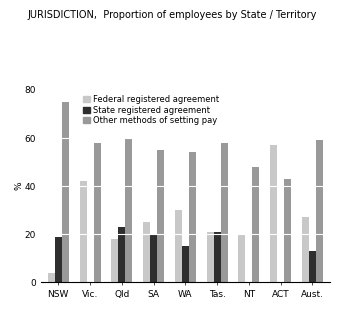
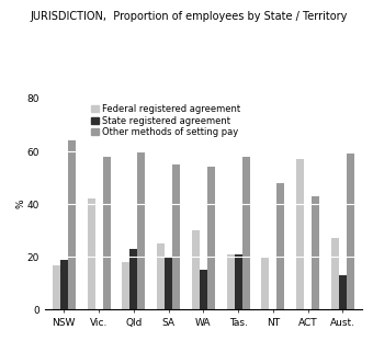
Federal registered agreement/NSW: 4 -> 17
Other methods of setting pay/NSW: 75 -> 64
